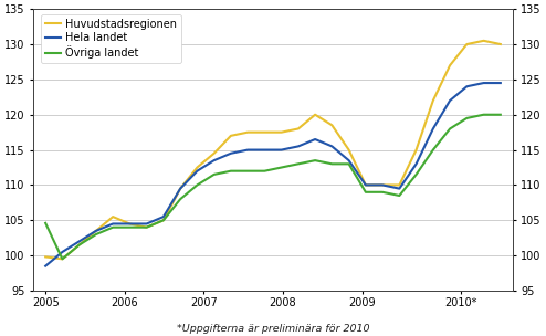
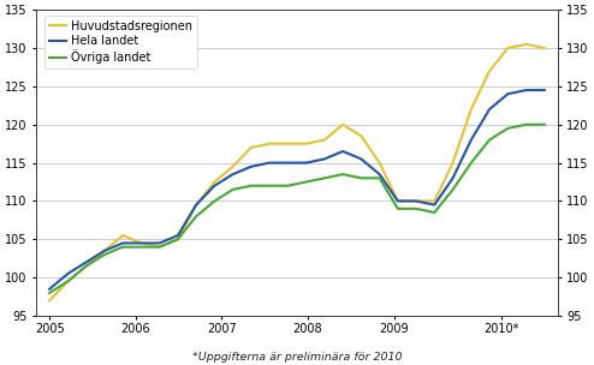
Huvudstadsregionen/2005: 99.8 -> 97.0
Övriga landet/2005: 104.6 -> 98.0
